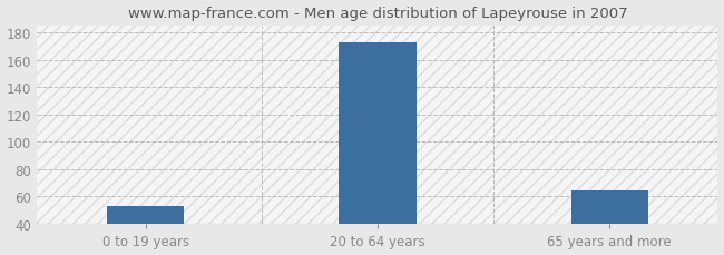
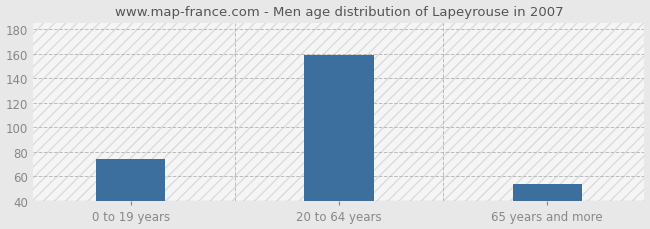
0 to 19 years: 53 -> 74
20 to 64 years: 173 -> 159
65 years and more: 64 -> 54
